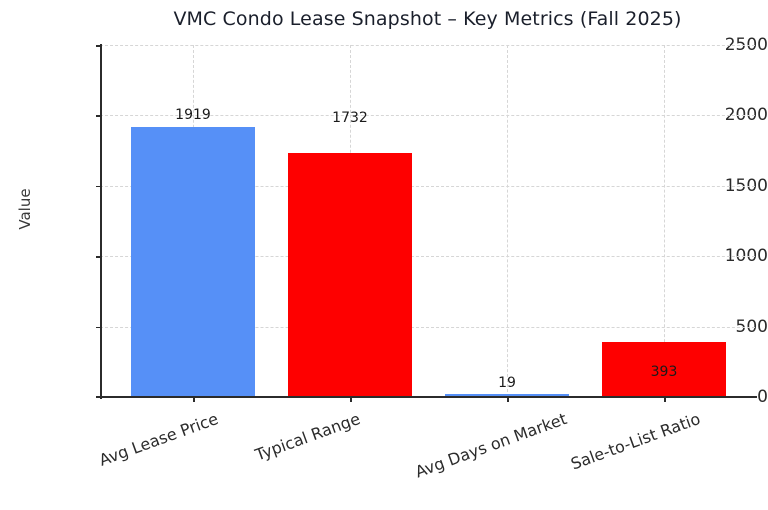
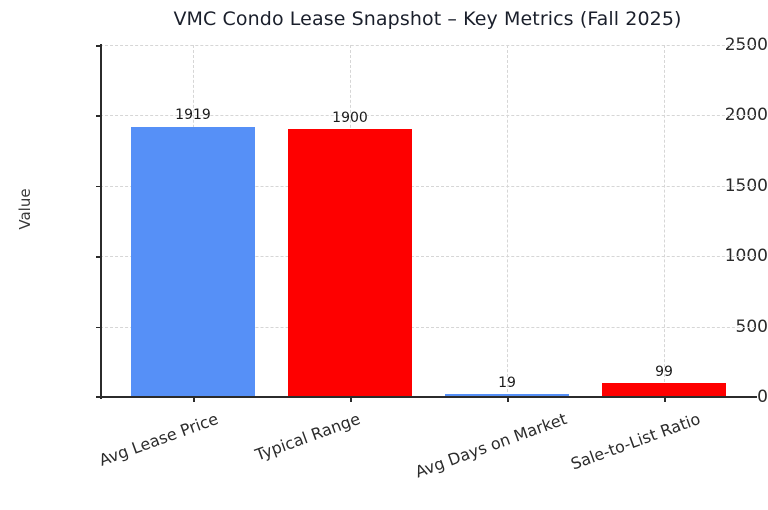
Typical Range: 1732 -> 1900
Sale-to-List Ratio: 393 -> 99
